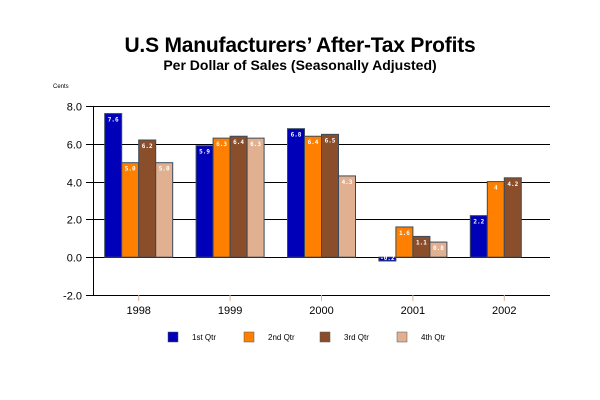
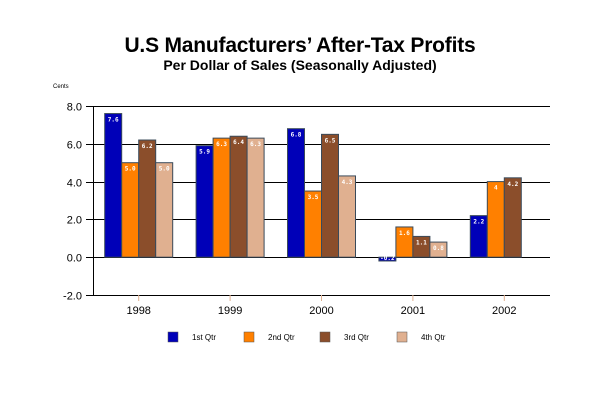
2nd Qtr/2000: 6.4 -> 3.5
